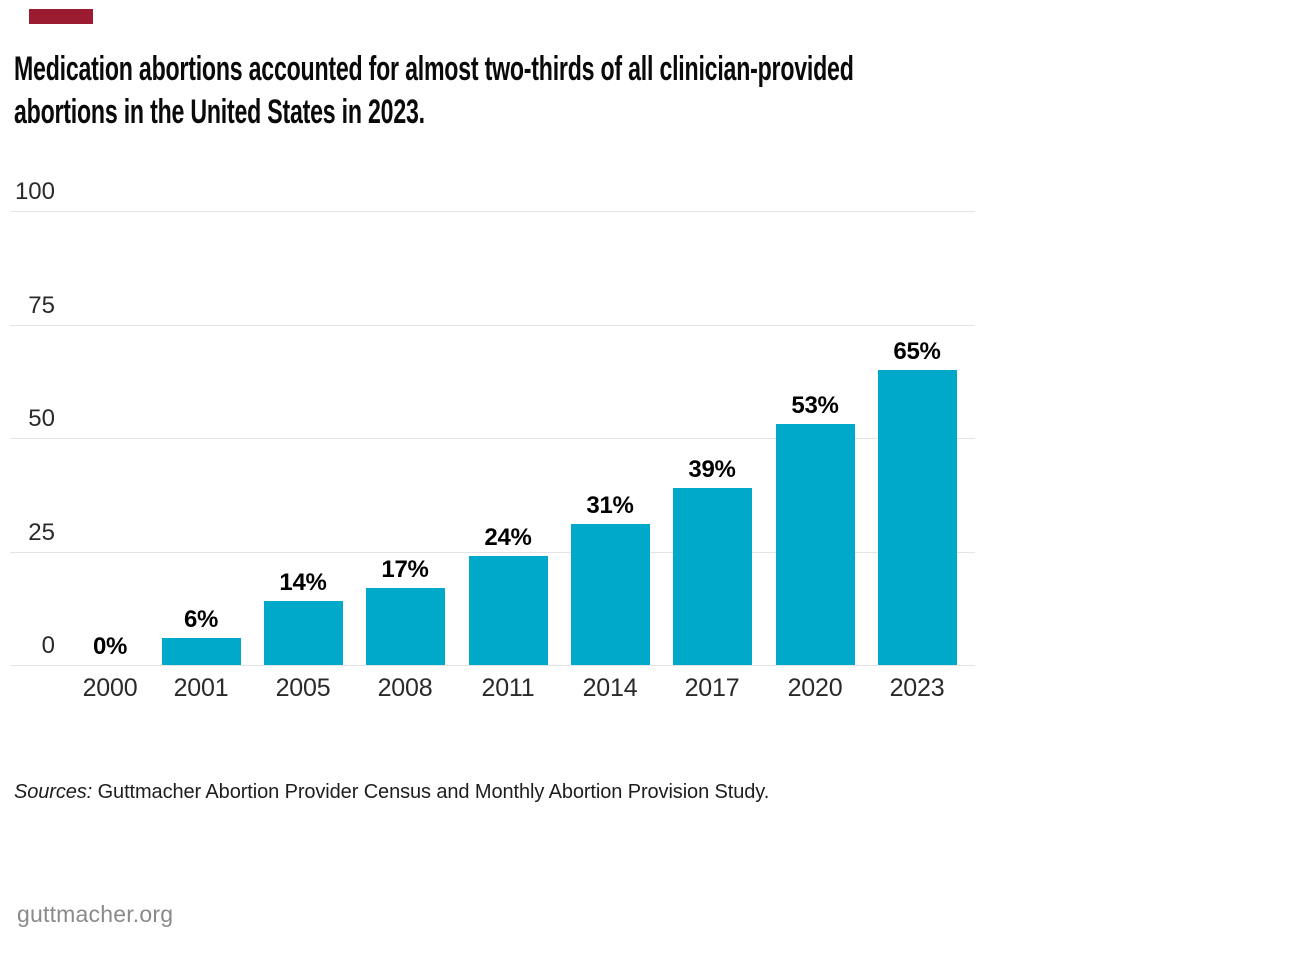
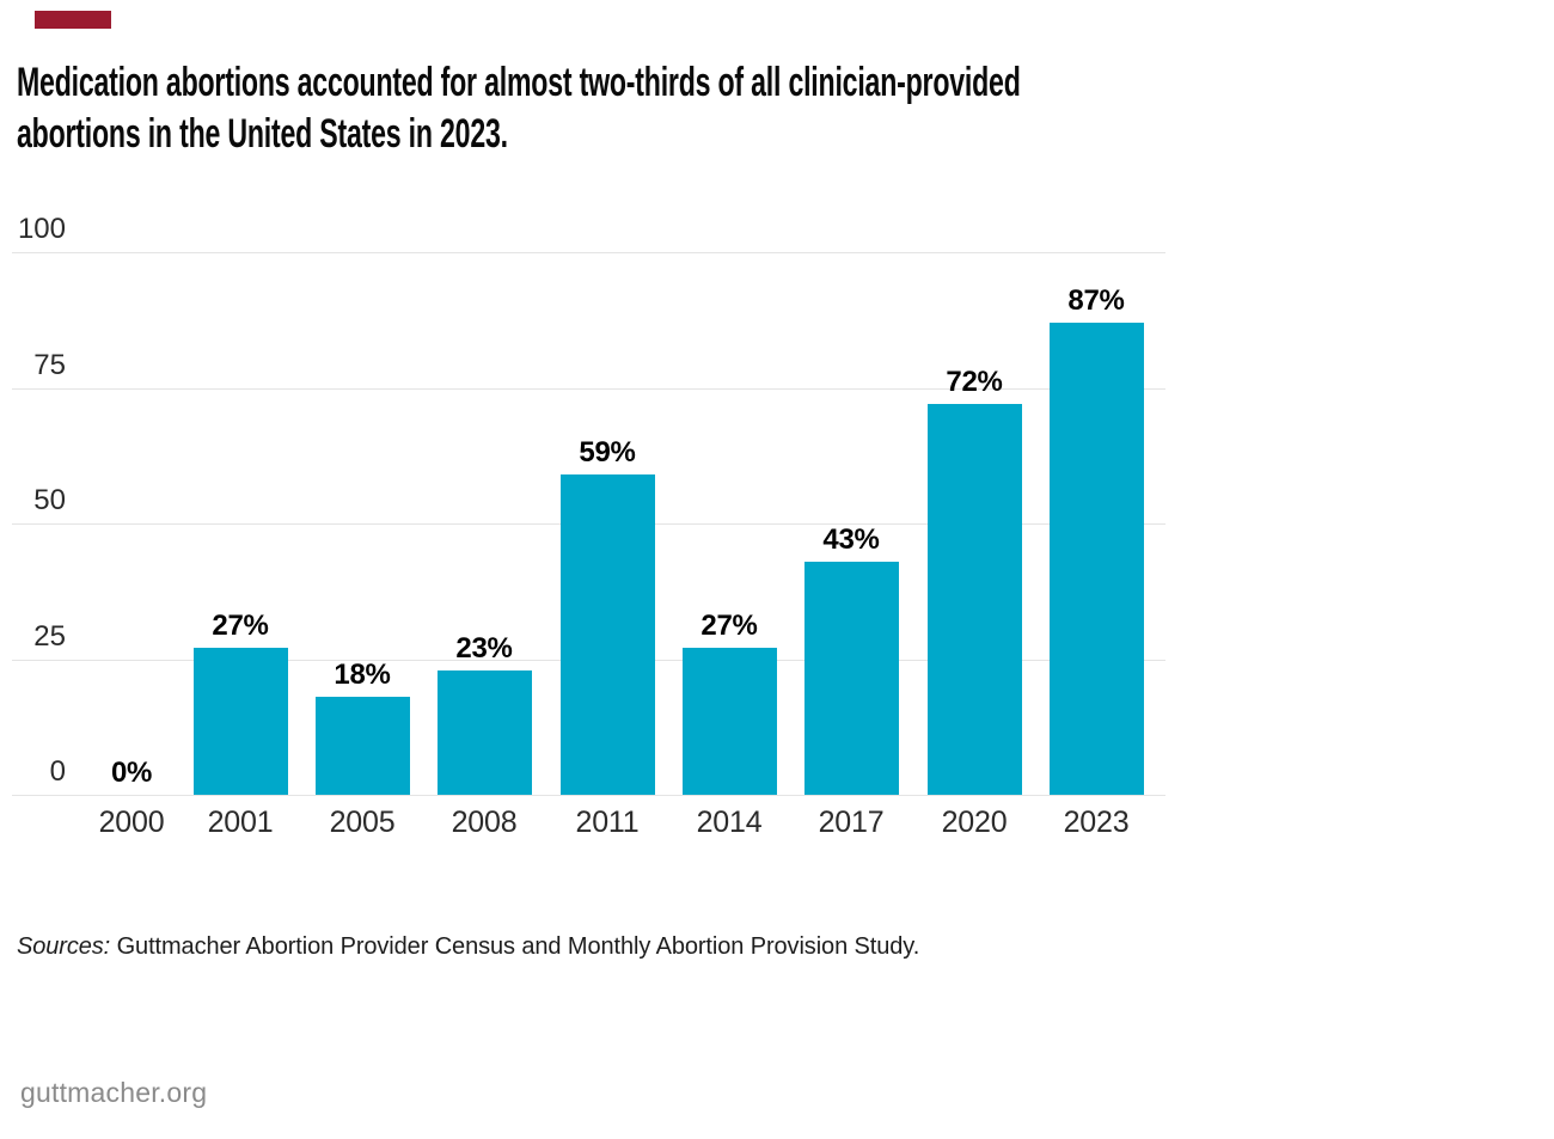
2001: 6% -> 27%
2005: 14% -> 18%
2008: 17% -> 23%
2011: 24% -> 59%
2014: 31% -> 27%
2017: 39% -> 43%
2020: 53% -> 72%
2023: 65% -> 87%
